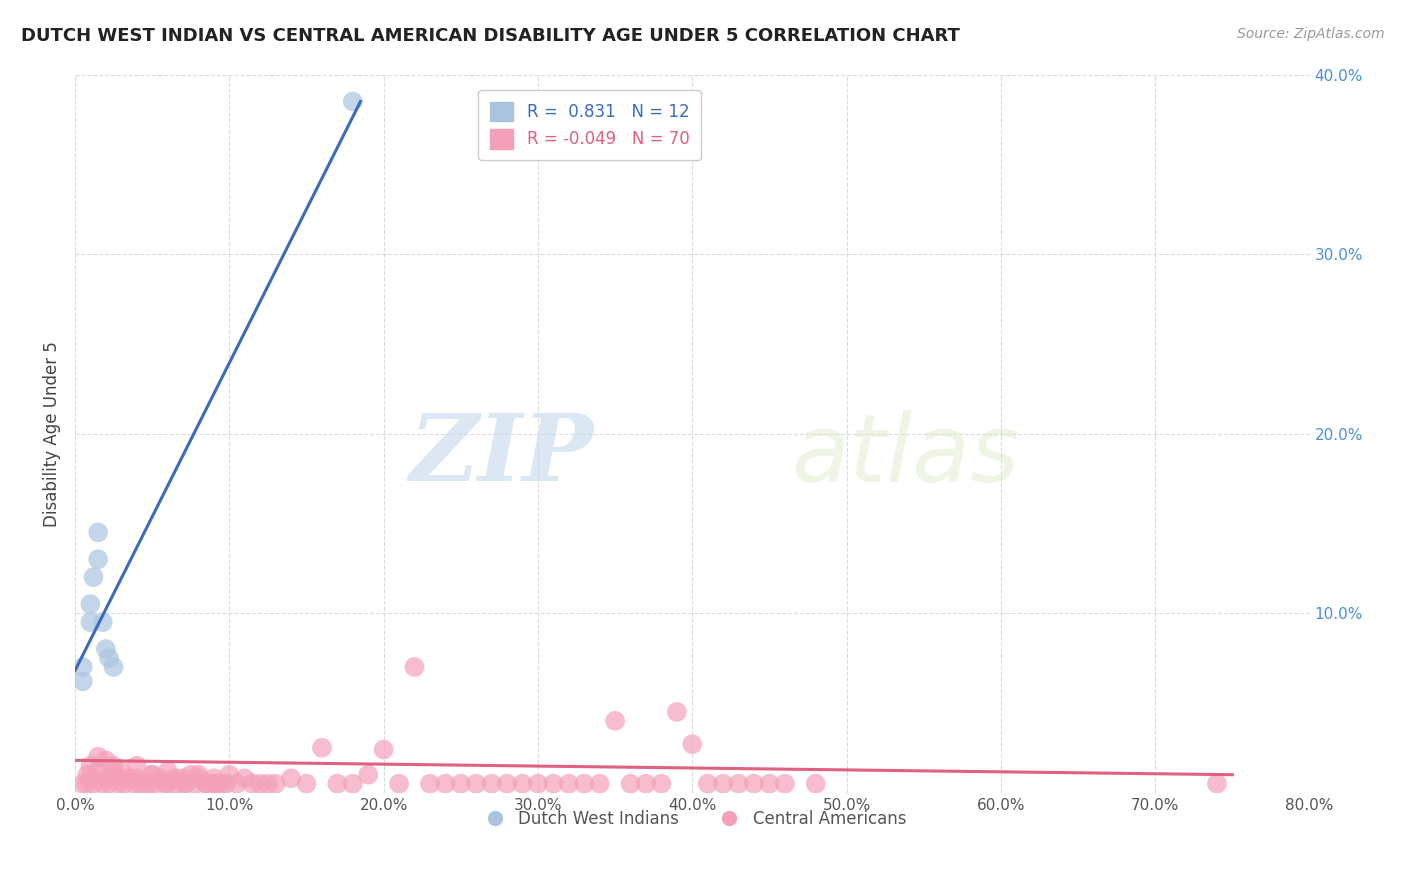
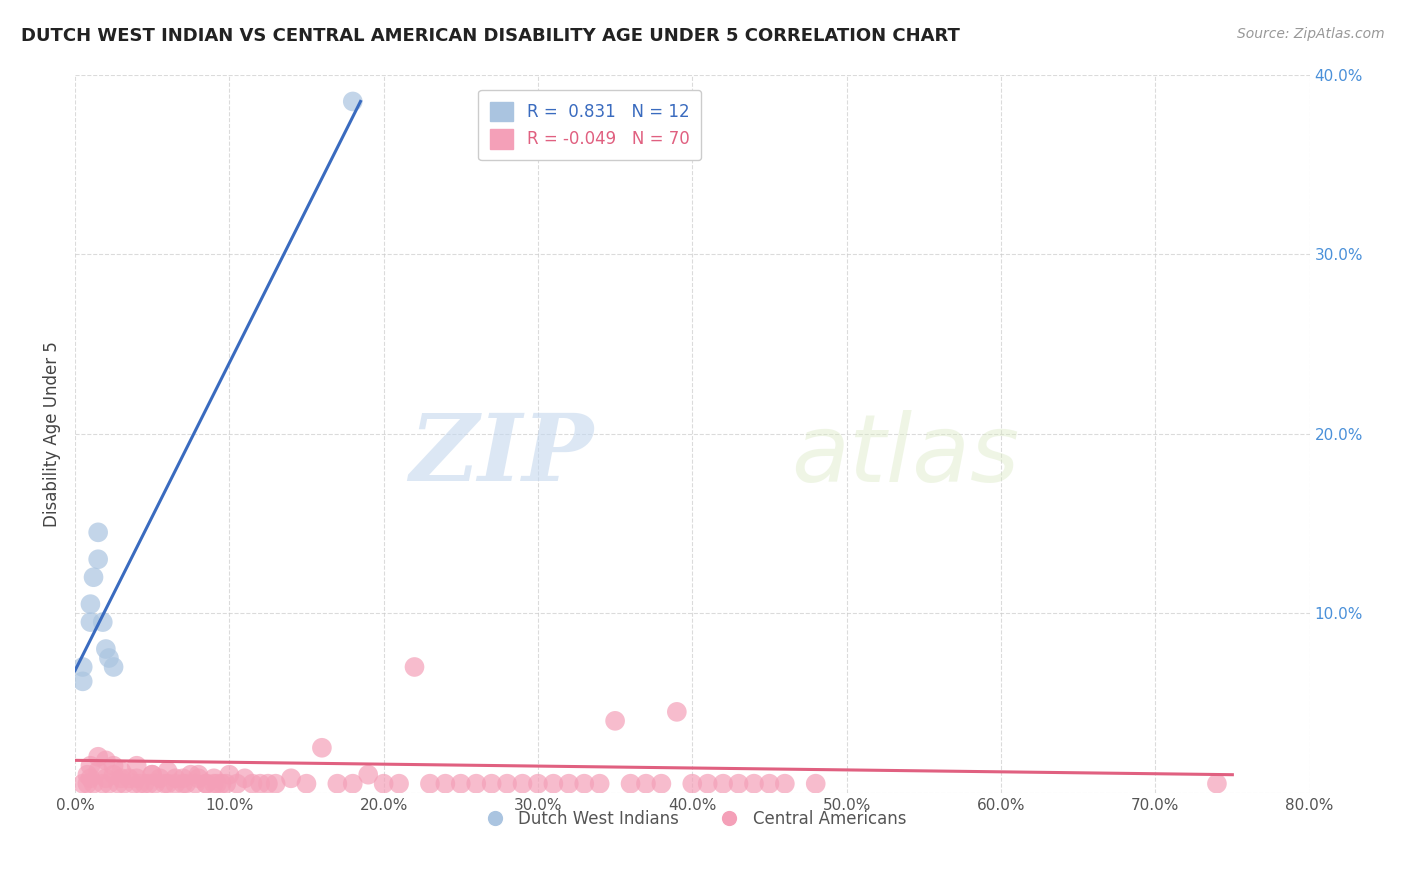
Central Americans/20.0%: 2.4% -> 0.5%
Central Americans/40.0%: 2.7% -> 0.5%
